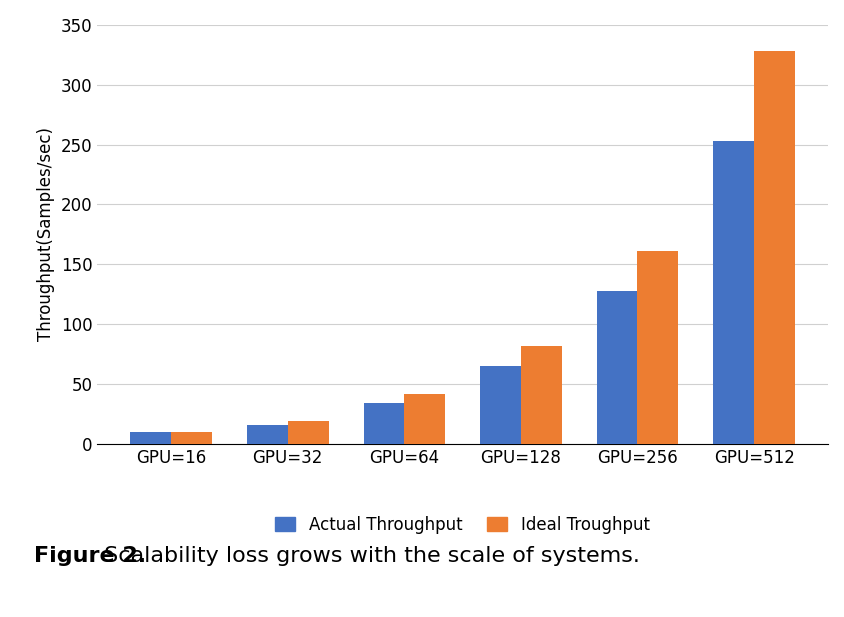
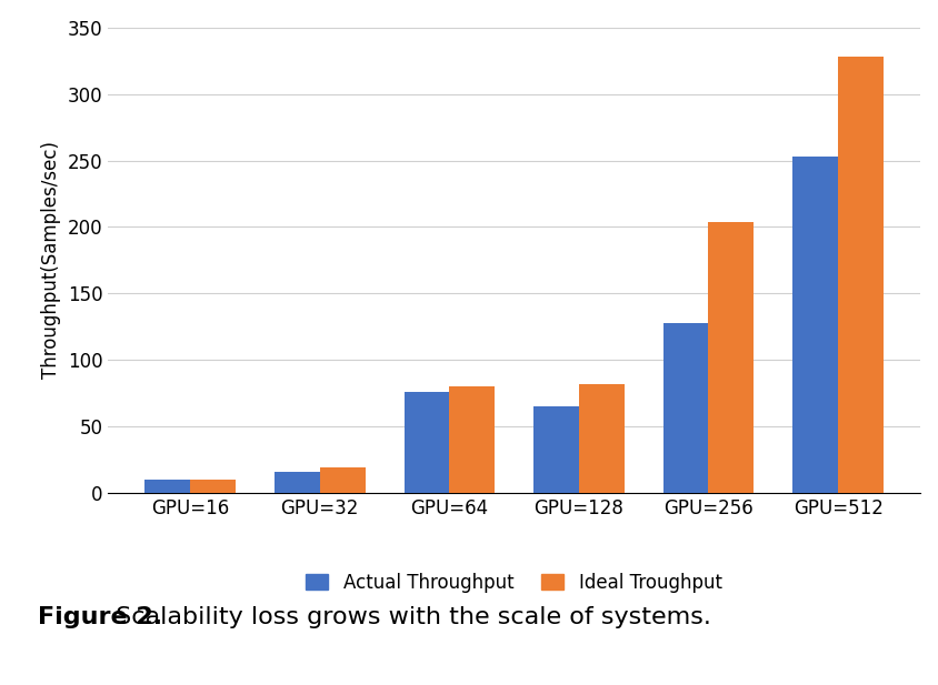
Actual Throughput/GPU=64: 34 -> 76
Ideal Troughput/GPU=64: 42 -> 80
Ideal Troughput/GPU=256: 161 -> 204
